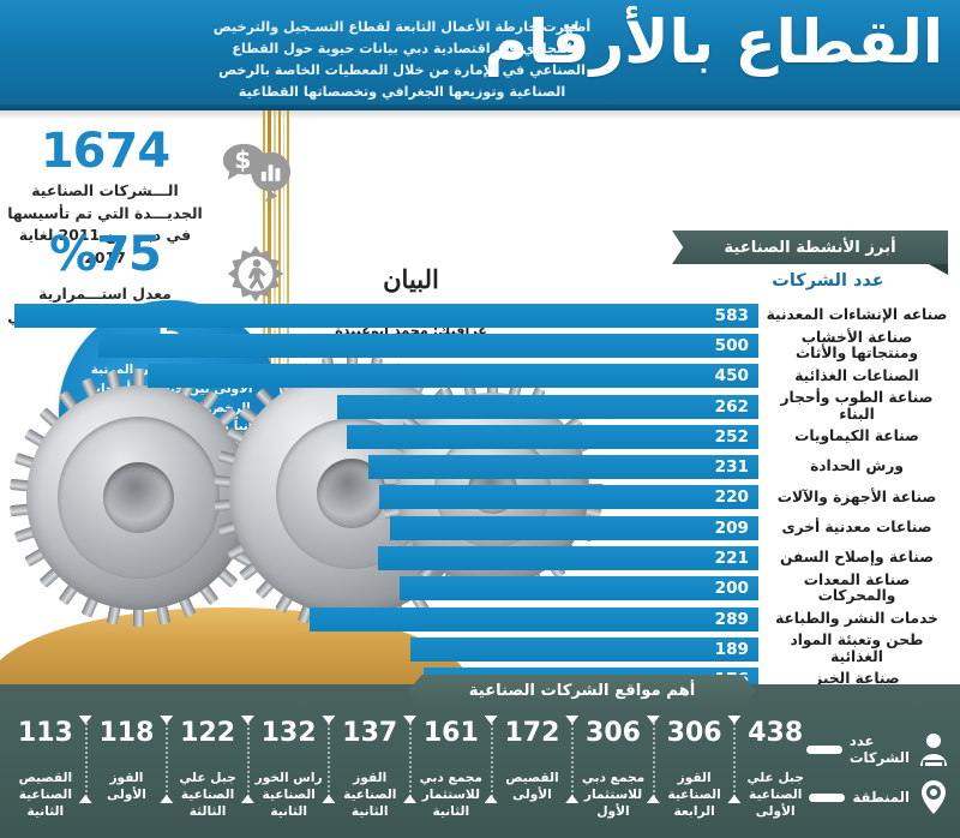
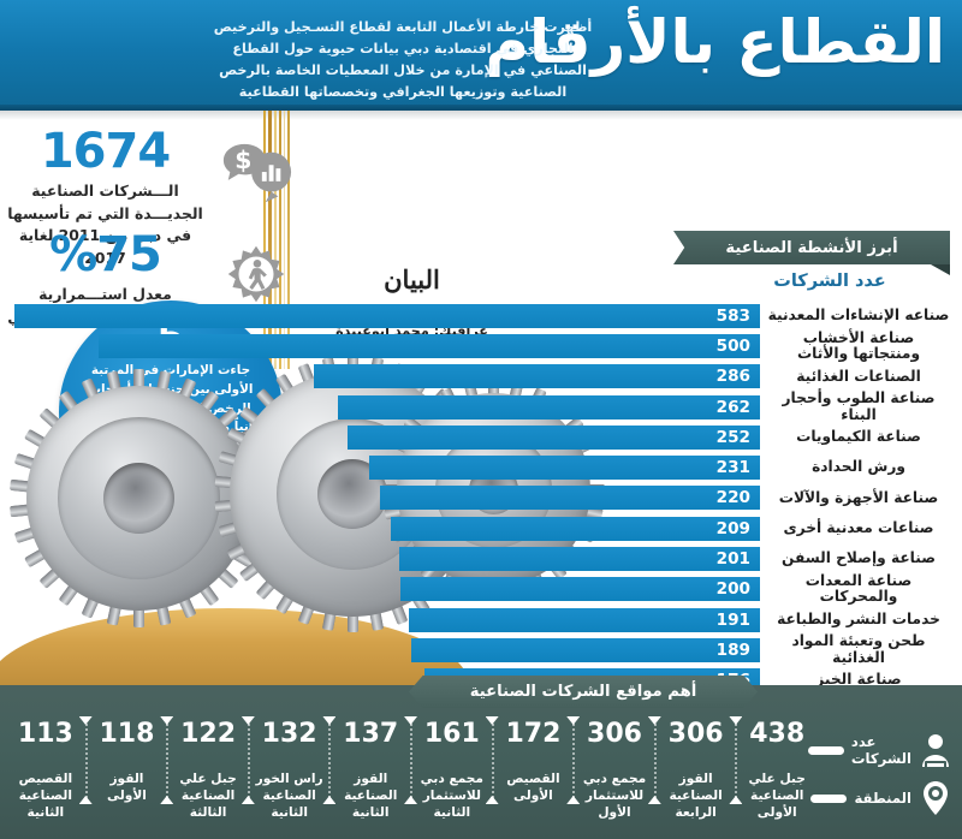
الصناعات الغذائية: 450 -> 286
صناعة وإصلاح السفن: 221 -> 201
خدمات النشر والطباعة: 289 -> 191
